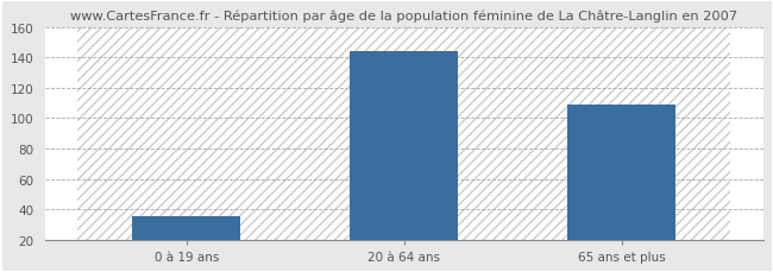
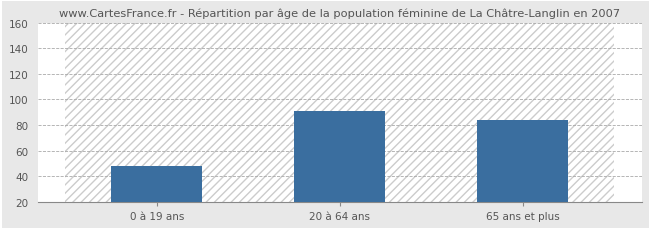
0 à 19 ans: 35 -> 48
20 à 64 ans: 144 -> 91
65 ans et plus: 109 -> 84
